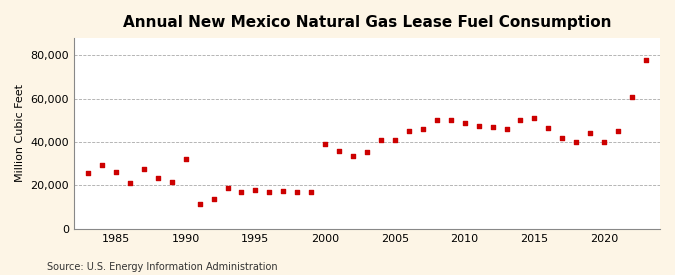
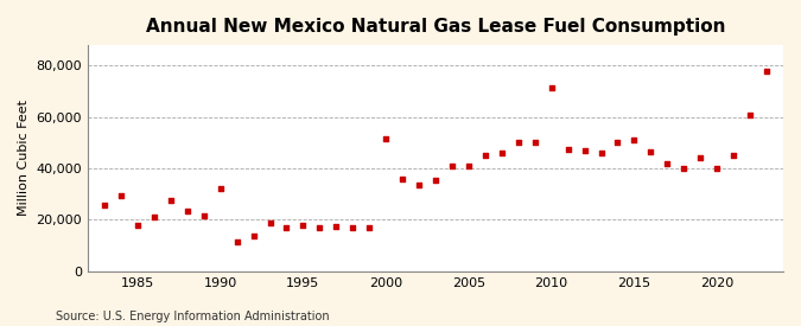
1985: 26,000 -> 18,000
2000: 39,000 -> 51,500
2010: 49,000 -> 71,500
